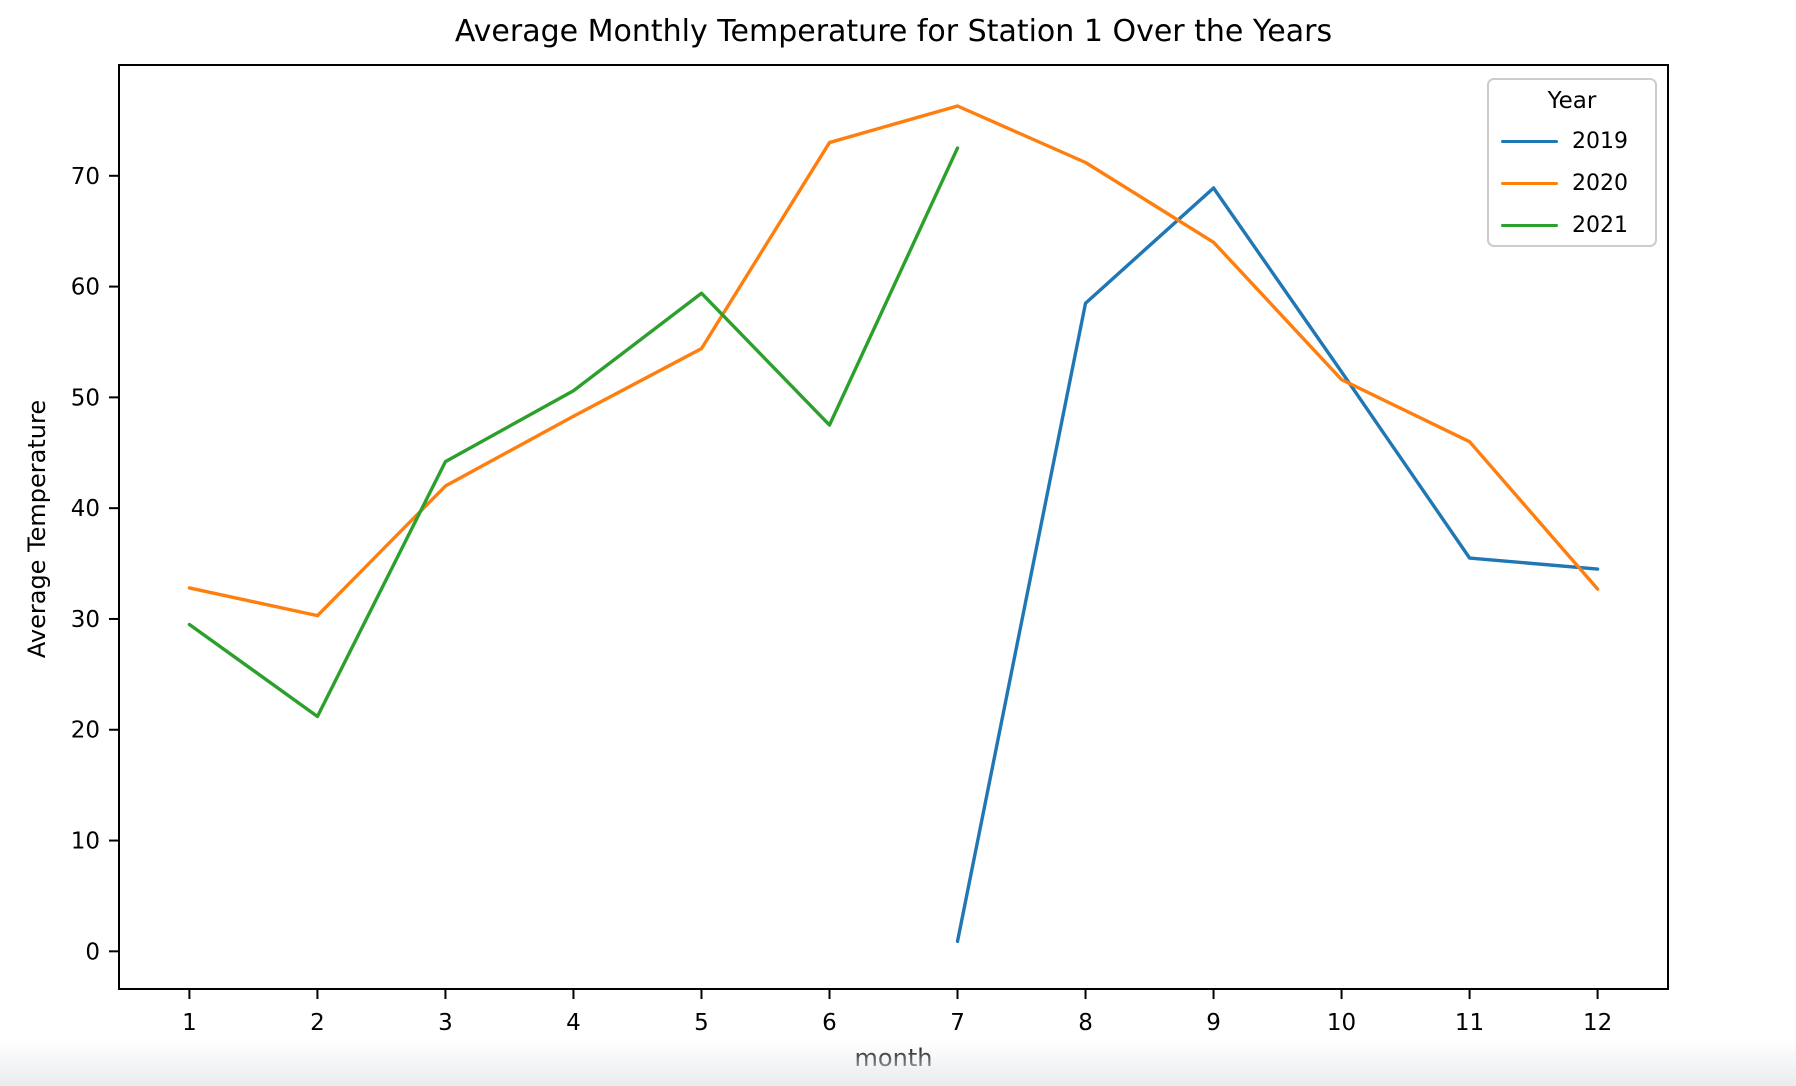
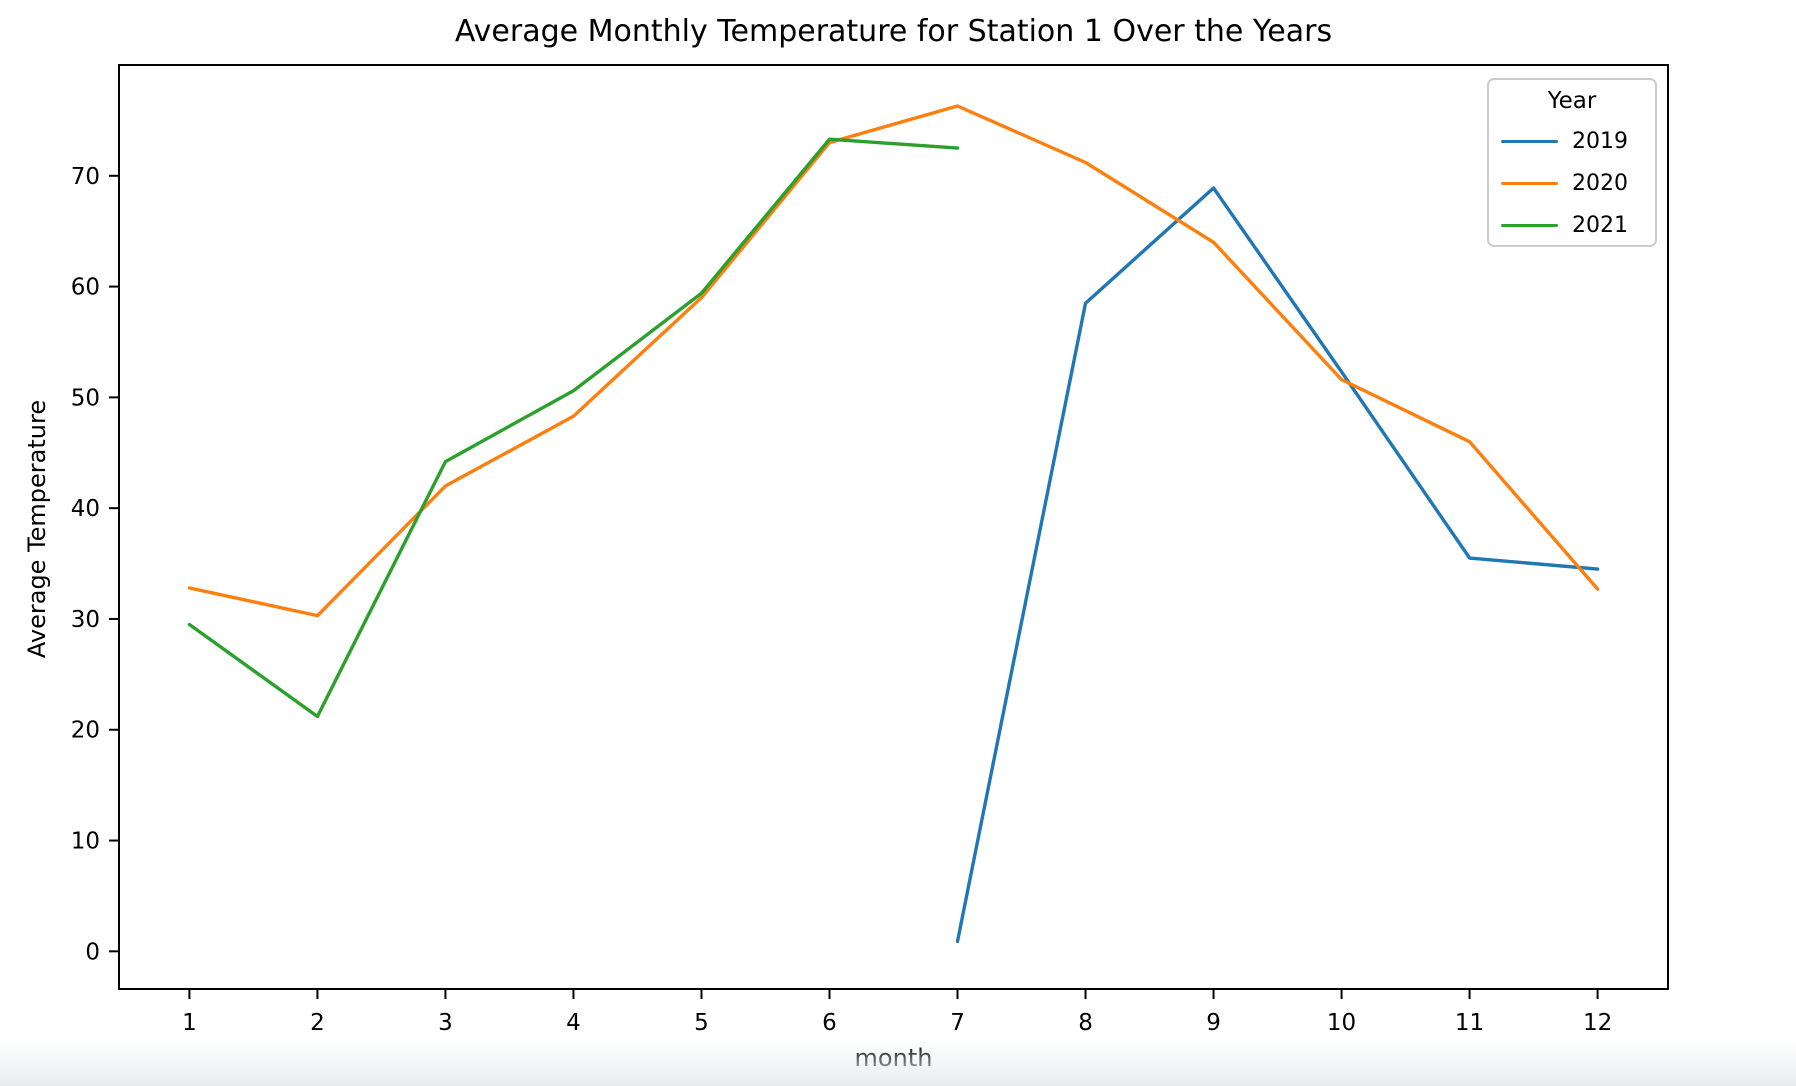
2020/5: 54.4 -> 59.0
2021/6: 47.5 -> 73.3
